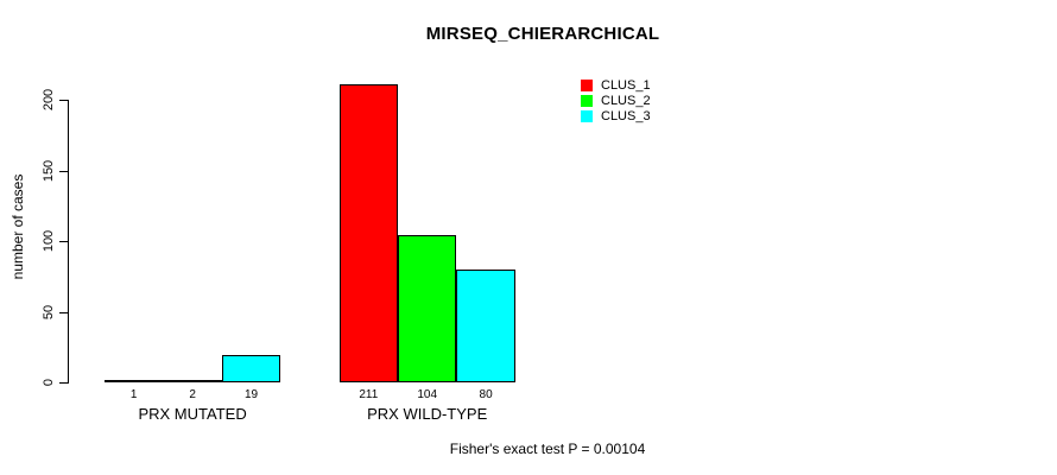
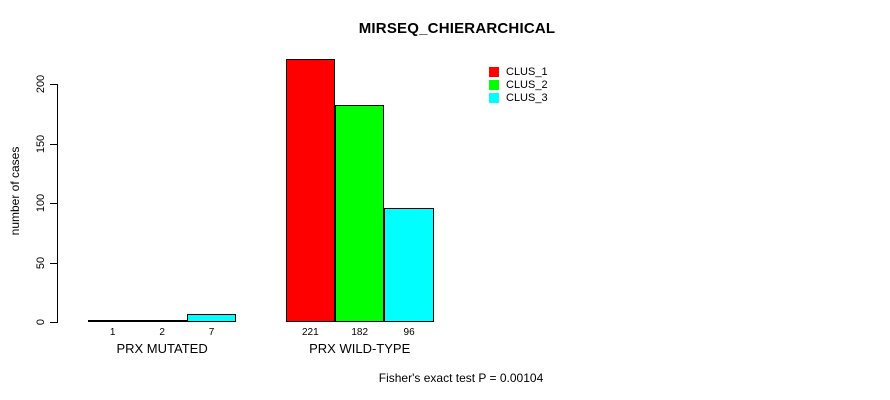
CLUS_3/PRX MUTATED: 19 -> 7
CLUS_1/PRX WILD-TYPE: 211 -> 221
CLUS_2/PRX WILD-TYPE: 104 -> 182
CLUS_3/PRX WILD-TYPE: 80 -> 96
